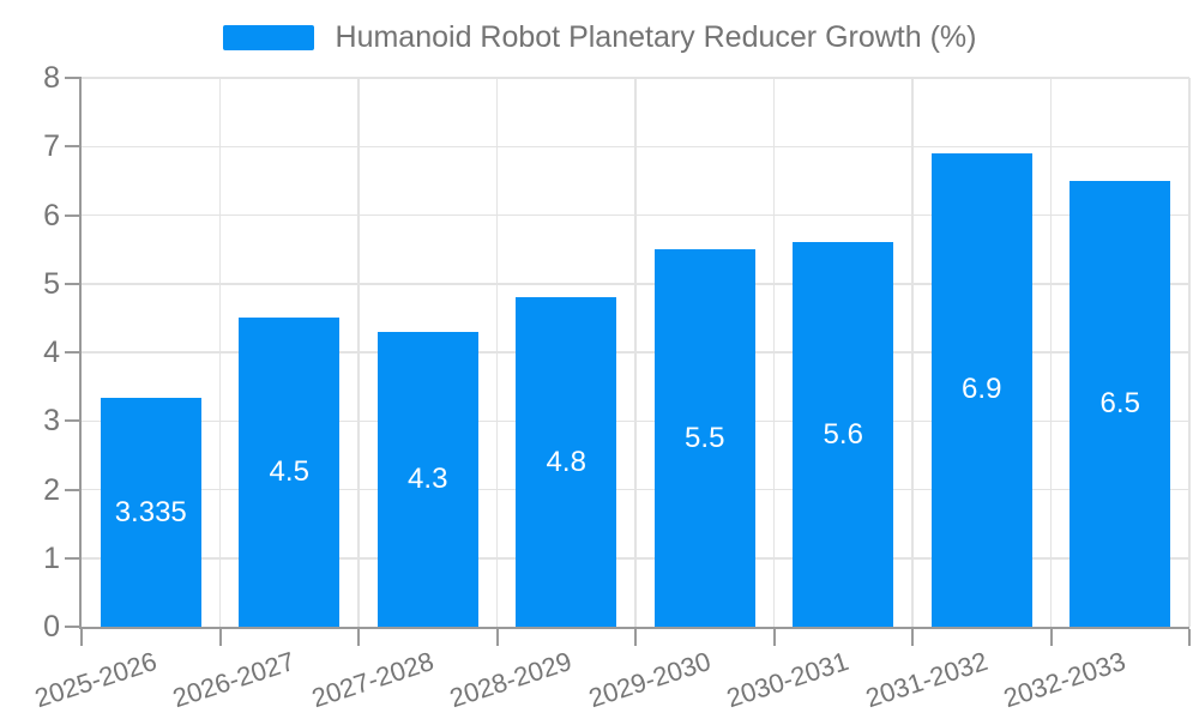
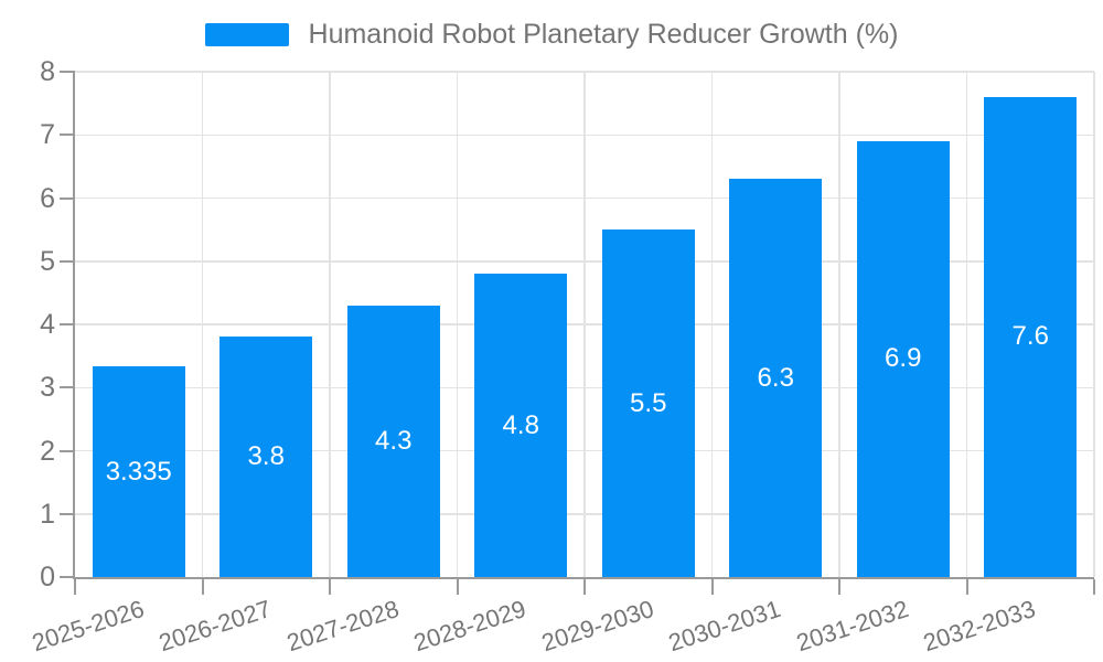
2026-2027: 4.5 -> 3.8
2030-2031: 5.6 -> 6.3
2032-2033: 6.5 -> 7.6
